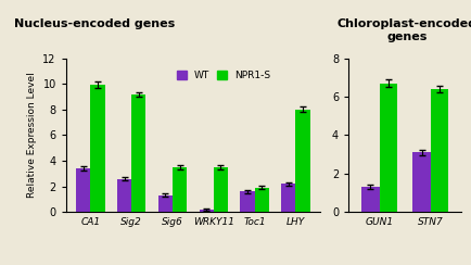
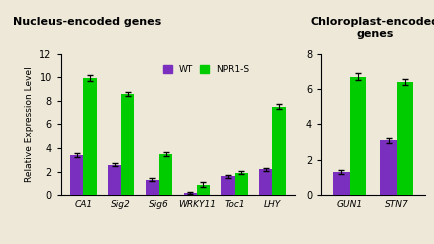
NPR1-S/Sig2: 9.2 -> 8.6
NPR1-S/WRKY11: 3.5 -> 0.9
NPR1-S/LHY: 8.0 -> 7.5
